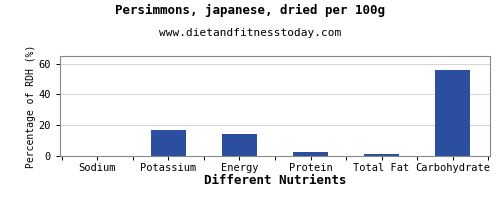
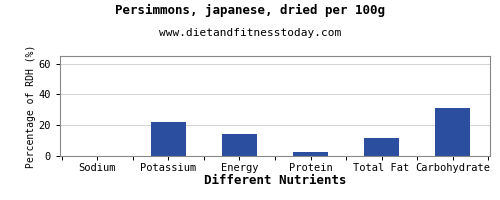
Potassium: 17 -> 22
Total Fat: 1 -> 12
Carbohydrate: 56 -> 31
